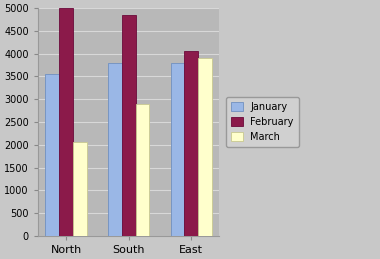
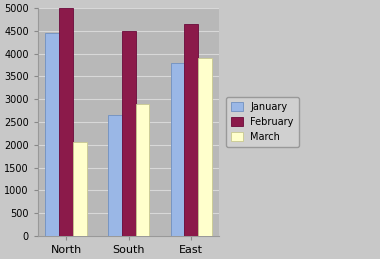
January/North: 3550 -> 4450
January/South: 3800 -> 2650
February/South: 4850 -> 4500
February/East: 4050 -> 4650
